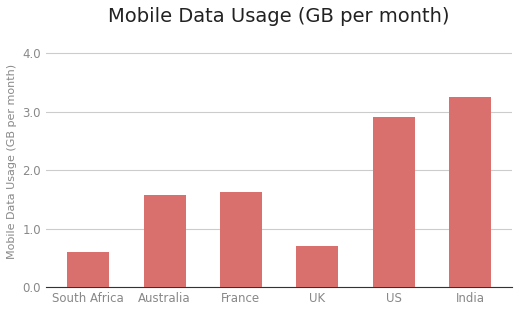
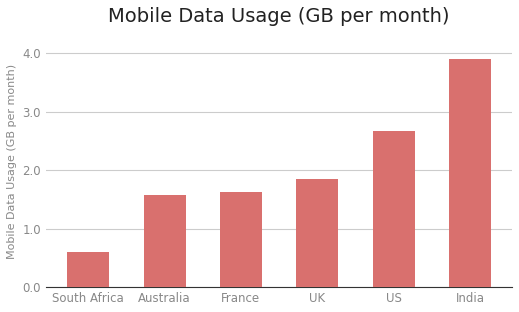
UK: 0.70 -> 1.85
US: 2.92 -> 2.68
India: 3.26 -> 3.90
